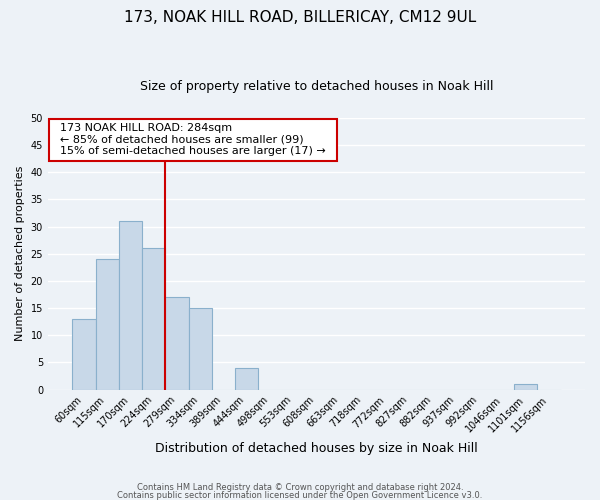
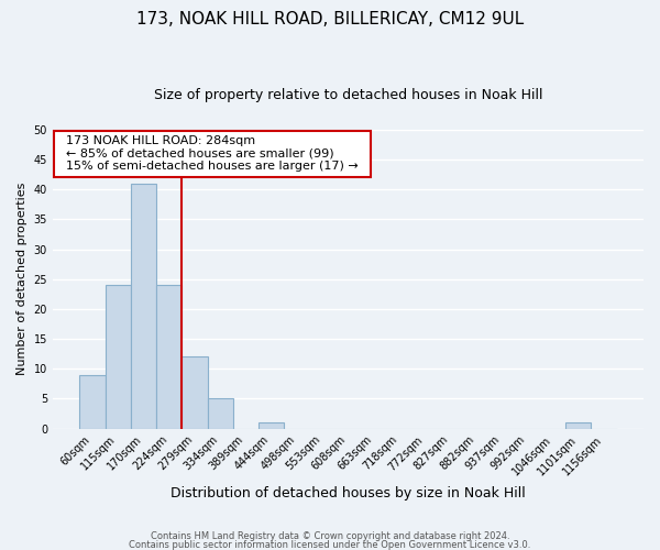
60sqm: 13 -> 9
170sqm: 31 -> 41
224sqm: 26 -> 24
279sqm: 17 -> 12
334sqm: 15 -> 5
444sqm: 4 -> 1
